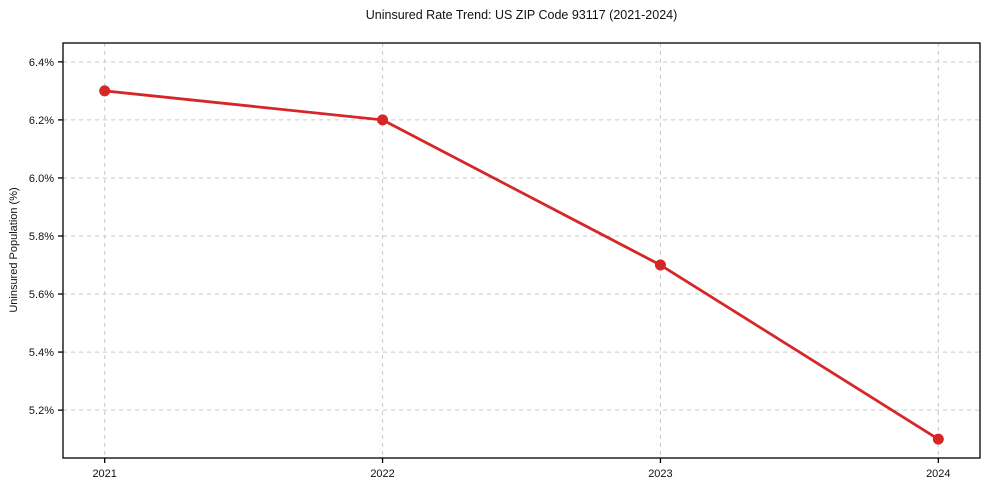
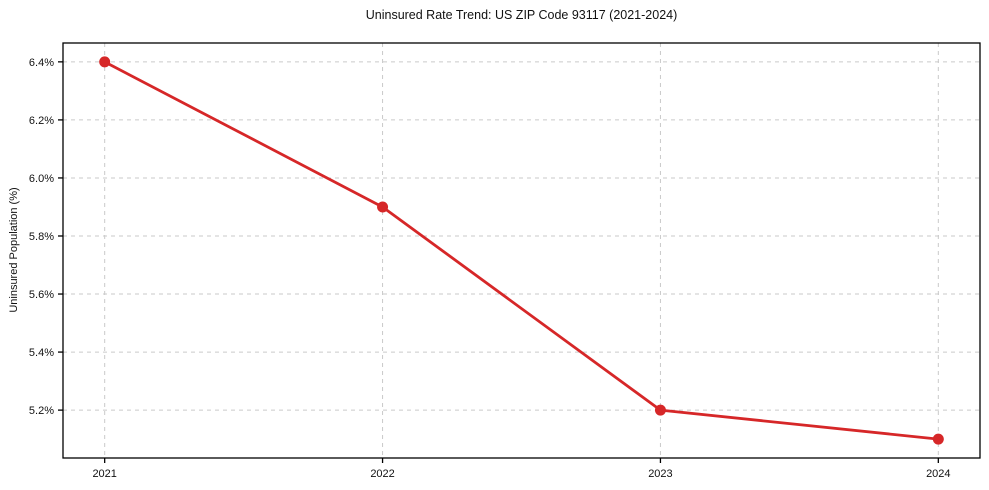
2021: 6.3% -> 6.4%
2022: 6.2% -> 5.9%
2023: 5.7% -> 5.2%
